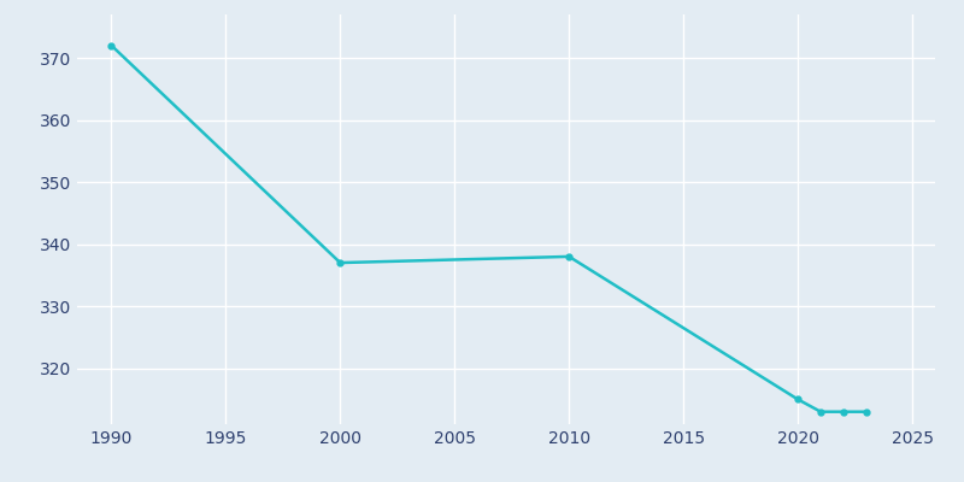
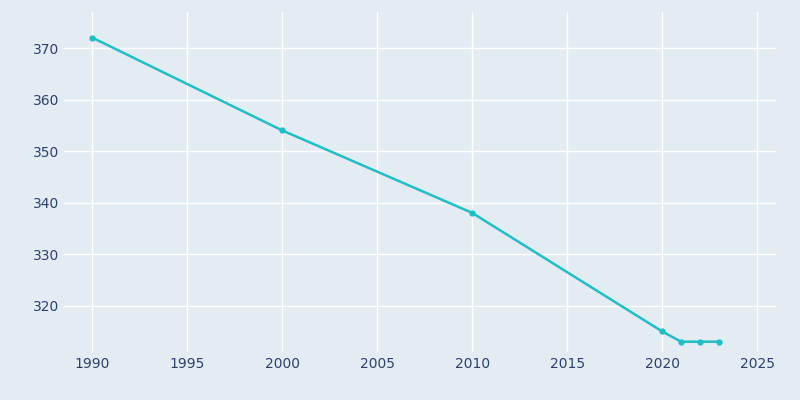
2000: 337 -> 354
